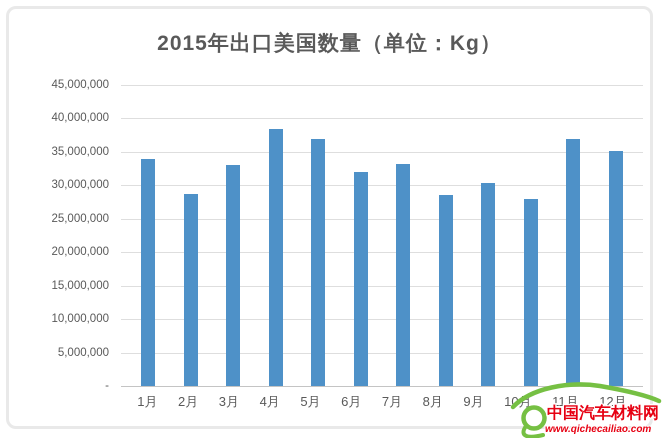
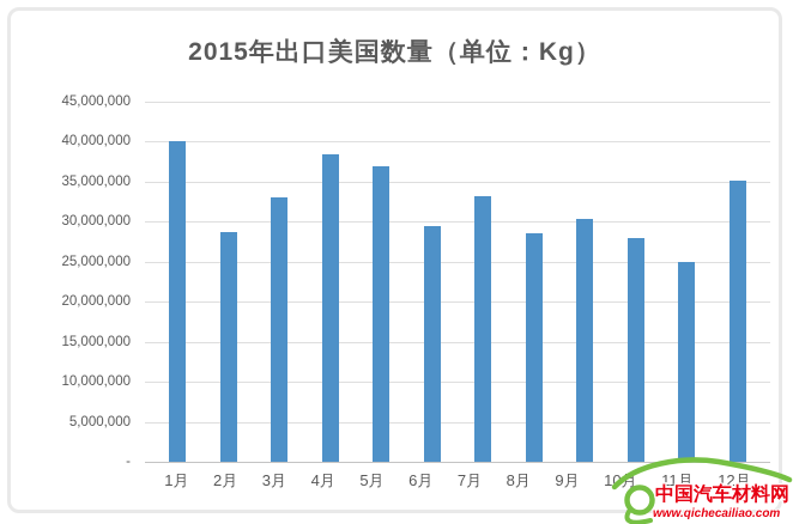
1月: 34000000 -> 40000000
6月: 32000000 -> 30000000
11月: 37000000 -> 25000000
